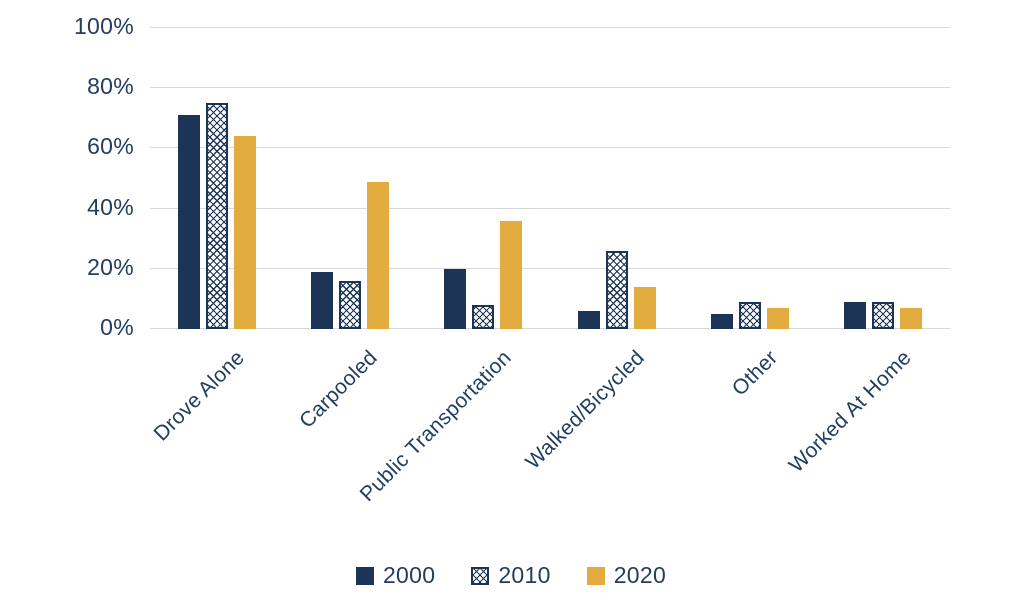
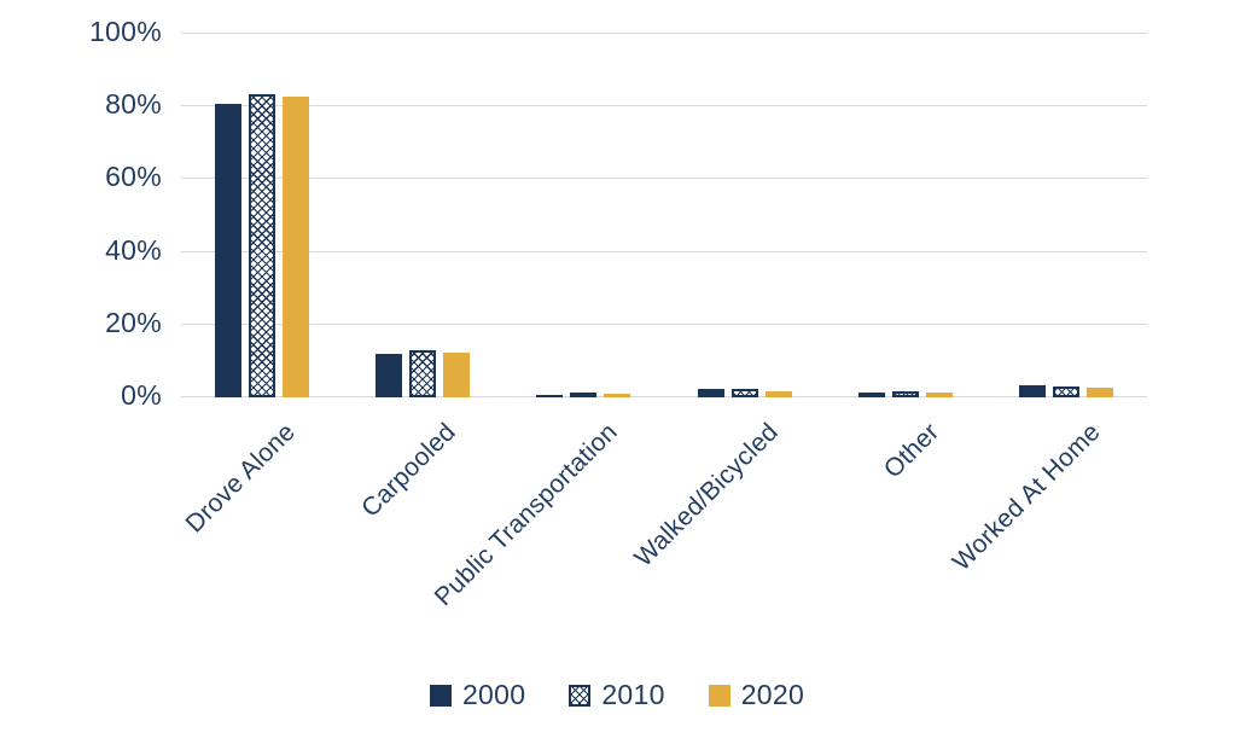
2000/Drove Alone: 71% -> 81%
2010/Drove Alone: 75% -> 83%
2020/Drove Alone: 64% -> 83%
2000/Carpooled: 19% -> 12%
2010/Carpooled: 16% -> 13%
2020/Carpooled: 49% -> 12%
2000/Public Transportation: 20% -> 1%
2010/Public Transportation: 8% -> 1%
2020/Public Transportation: 36% -> 1%
2000/Walked/Bicycled: 6% -> 2%
2010/Walked/Bicycled: 26% -> 2%
2020/Walked/Bicycled: 14% -> 2%
2000/Other: 5% -> 1%
2010/Other: 9% -> 2%
2020/Other: 7% -> 2%
2000/Worked At Home: 9% -> 3%
2010/Worked At Home: 9% -> 3%
2020/Worked At Home: 7% -> 3%
